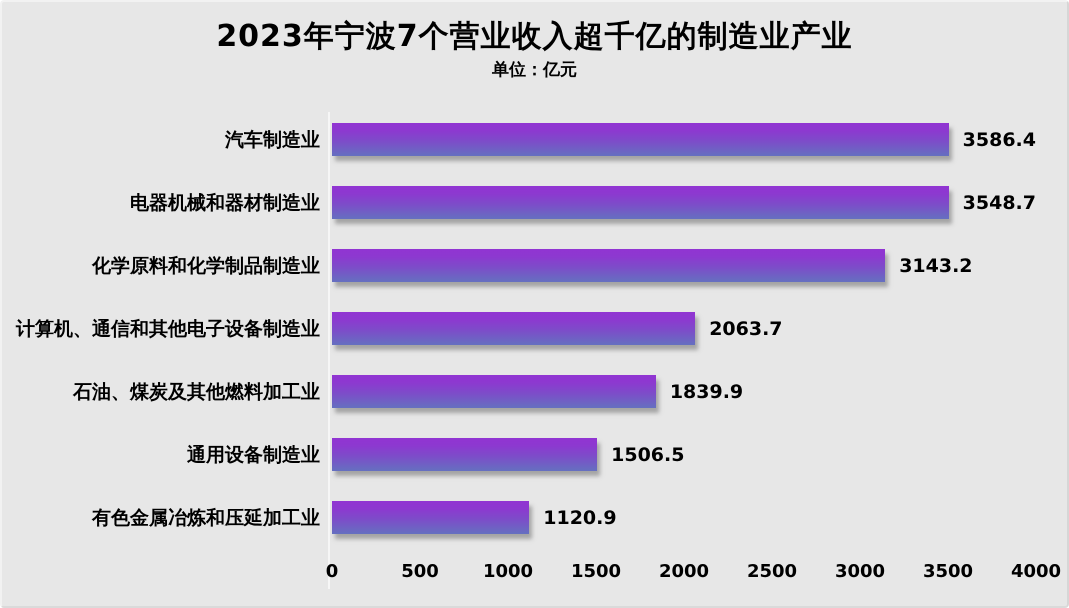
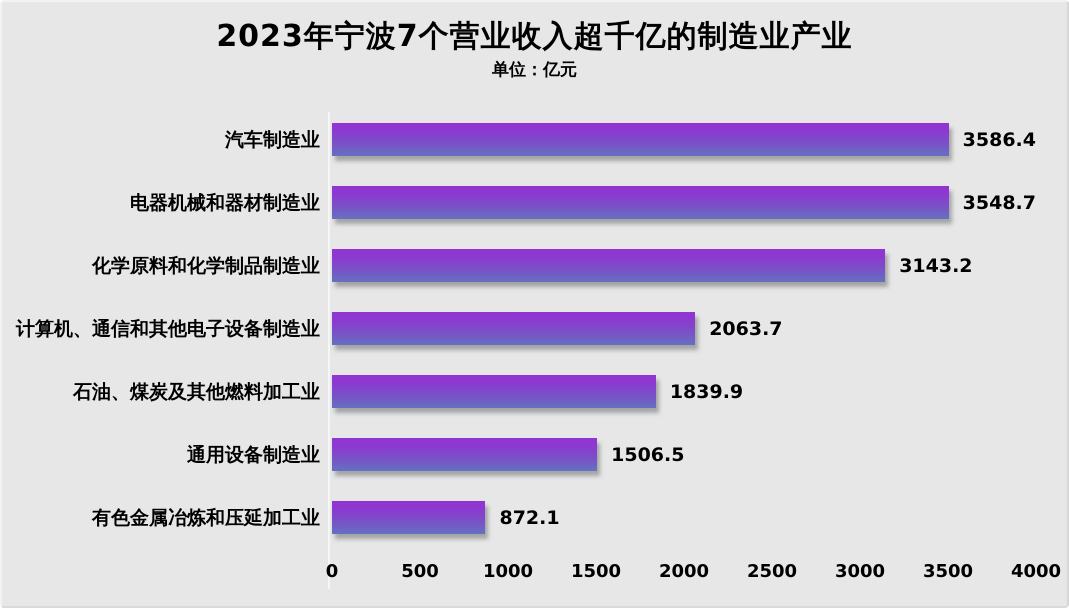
有色金属冶炼和压延加工业: 1120.9 -> 872.1
